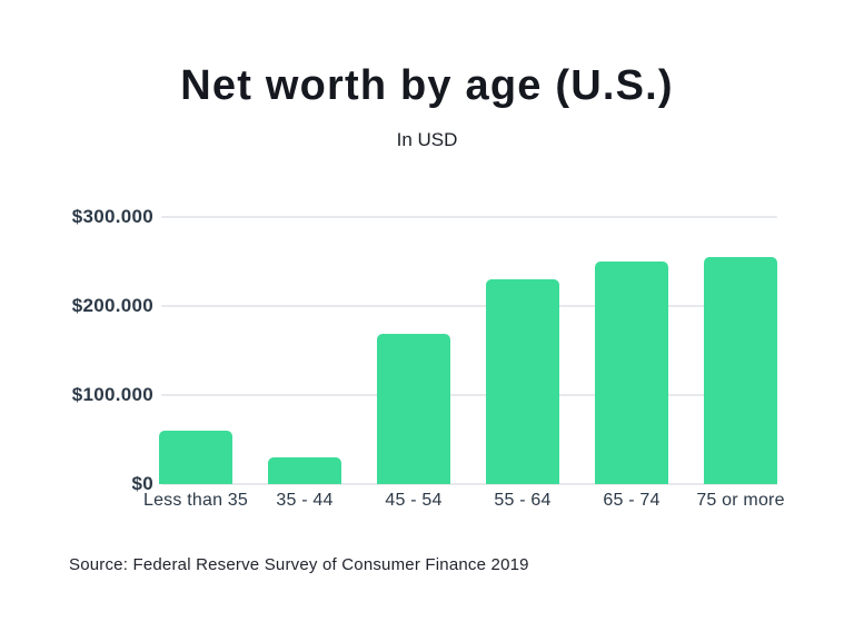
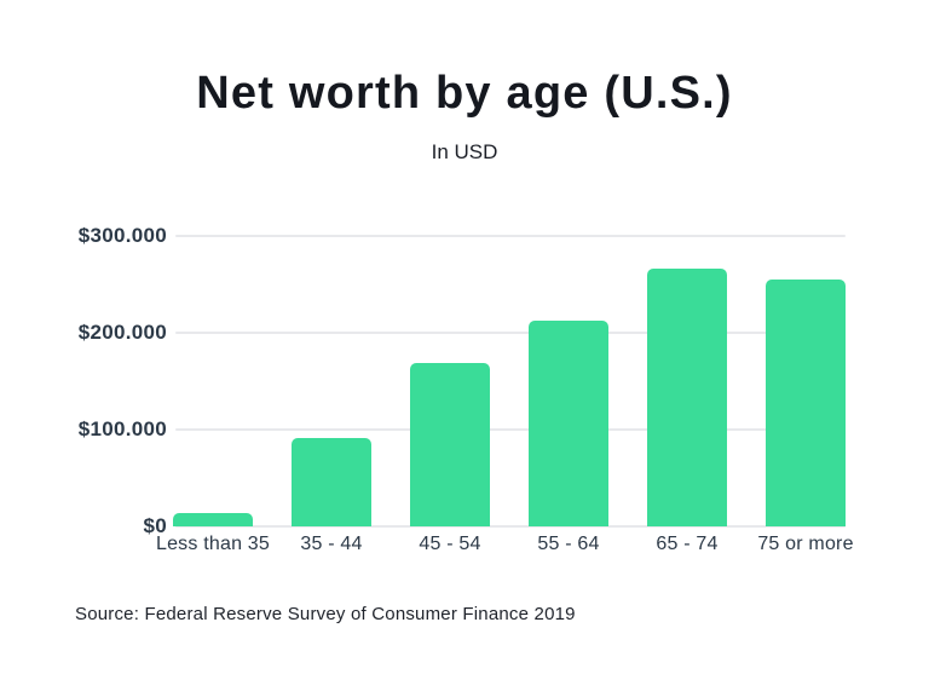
Less than 35: $60000 -> $10000
35 - 44: $30000 -> $90000
55 - 64: $230000 -> $210000
65 - 74: $250000 -> $270000
